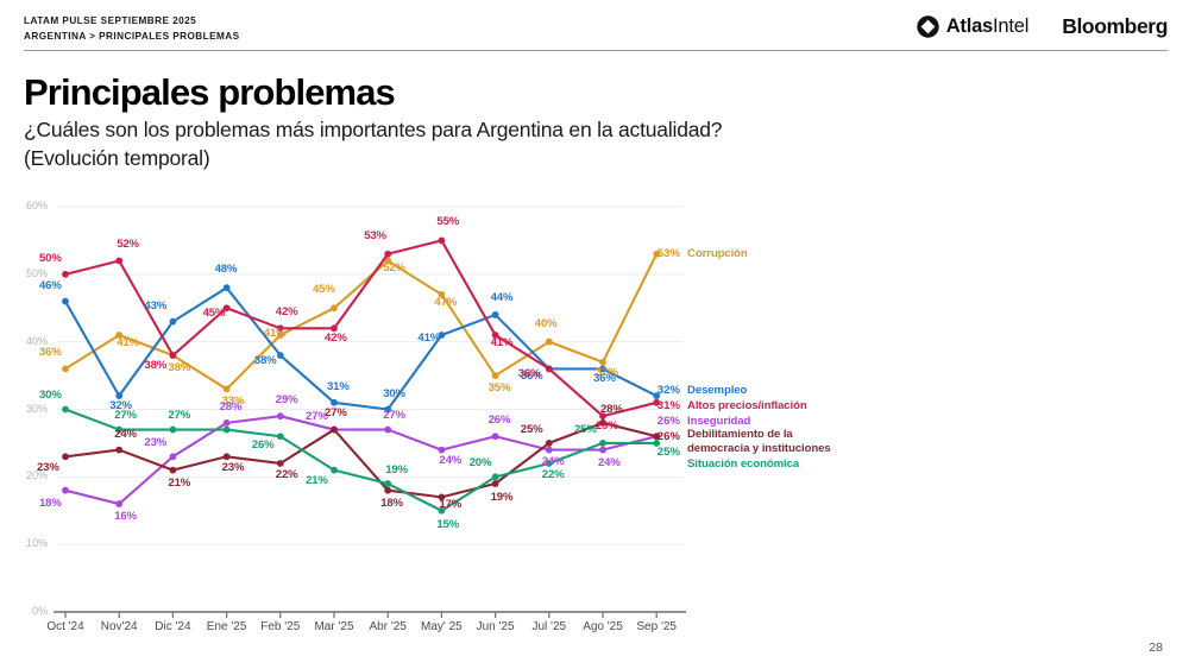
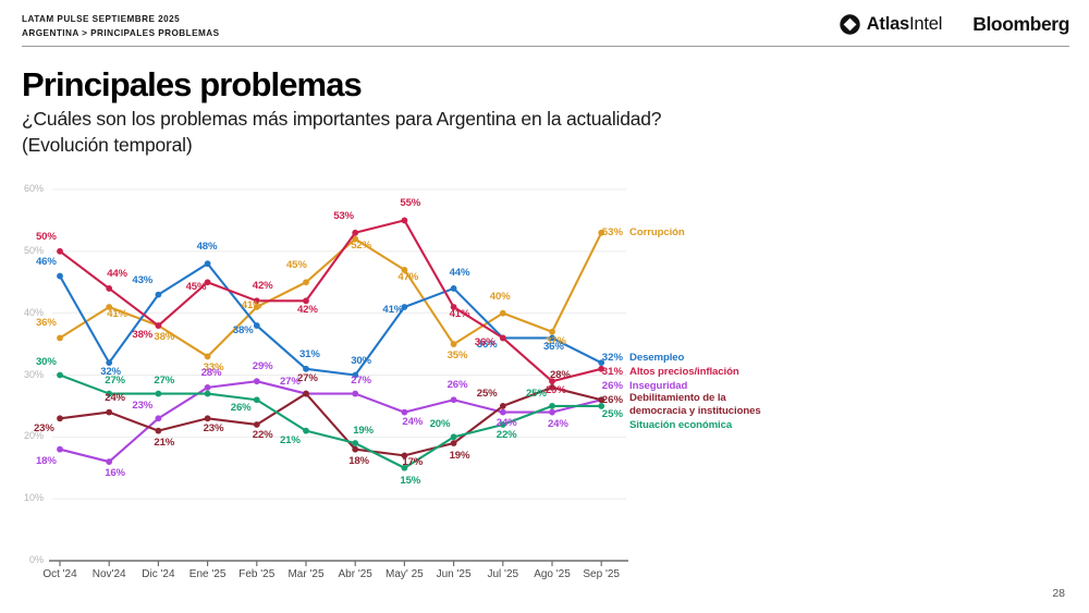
Altos precios/inflación/Nov'24: 52% -> 44%
